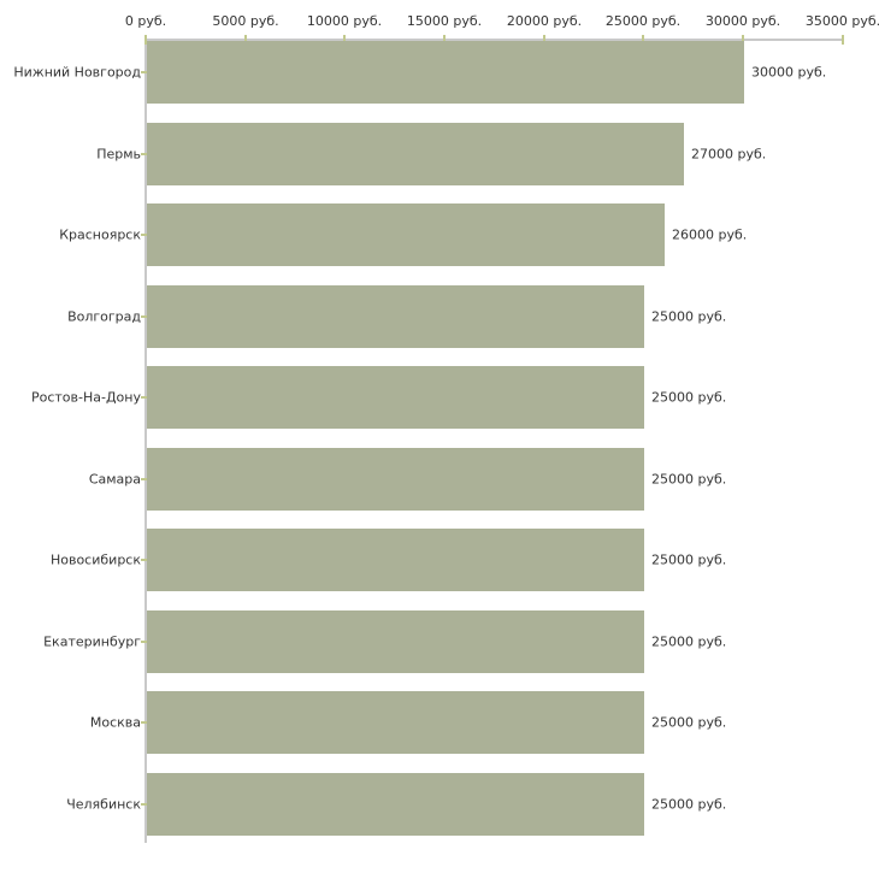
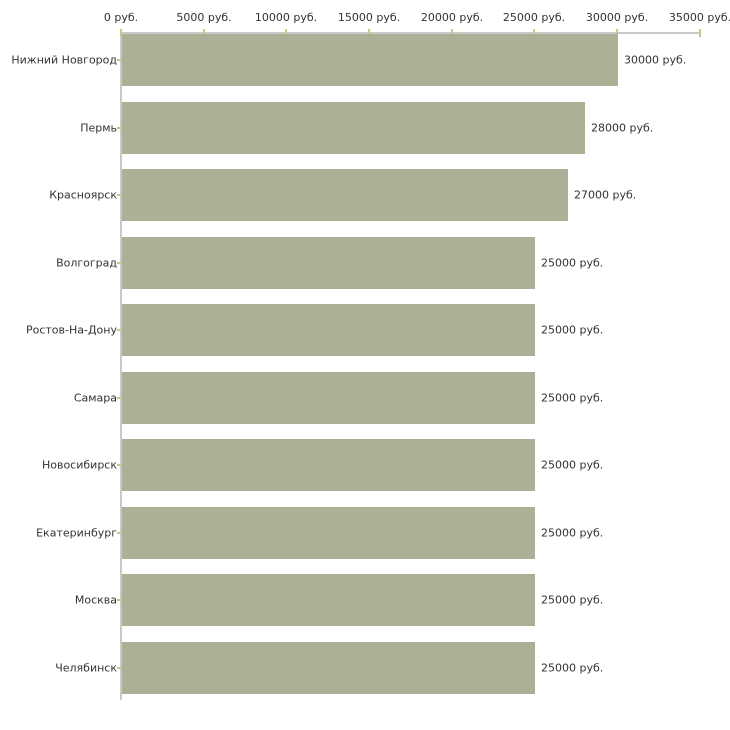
Пермь: 27000 -> 28000
Красноярск: 26000 -> 27000
